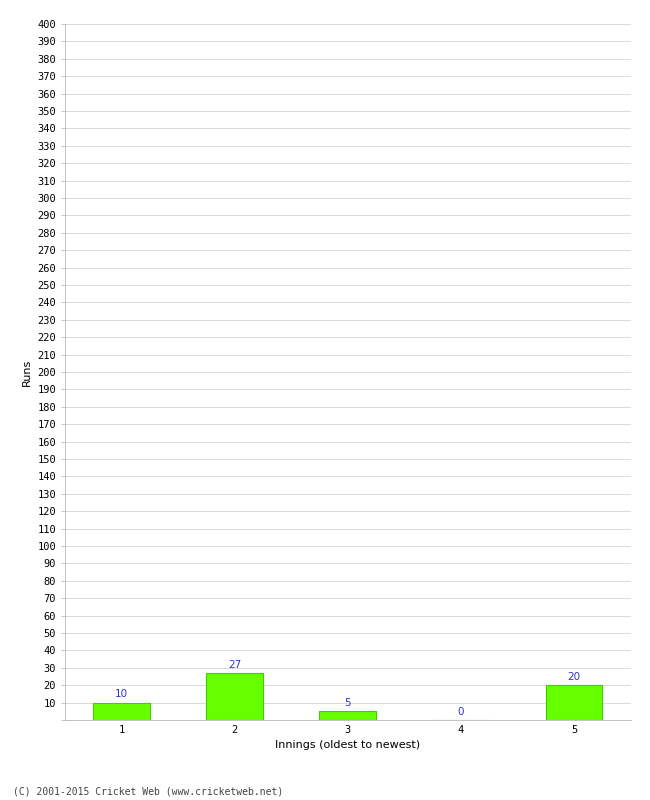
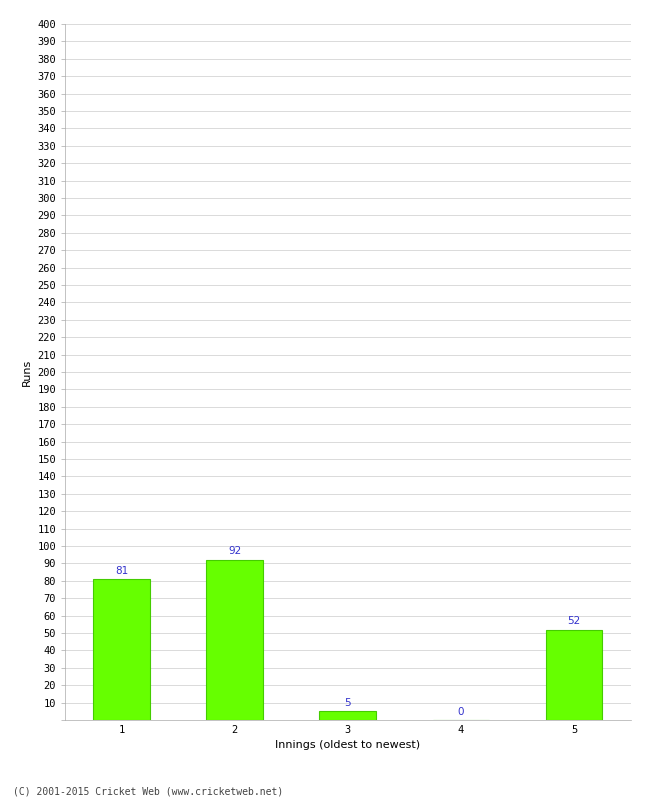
1: 10 -> 81
2: 27 -> 92
5: 20 -> 52
